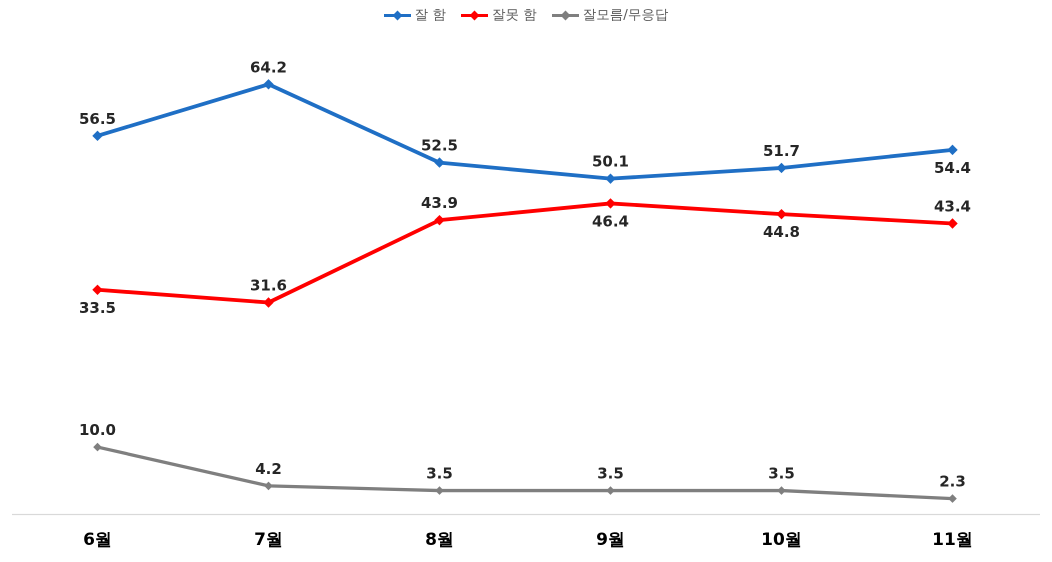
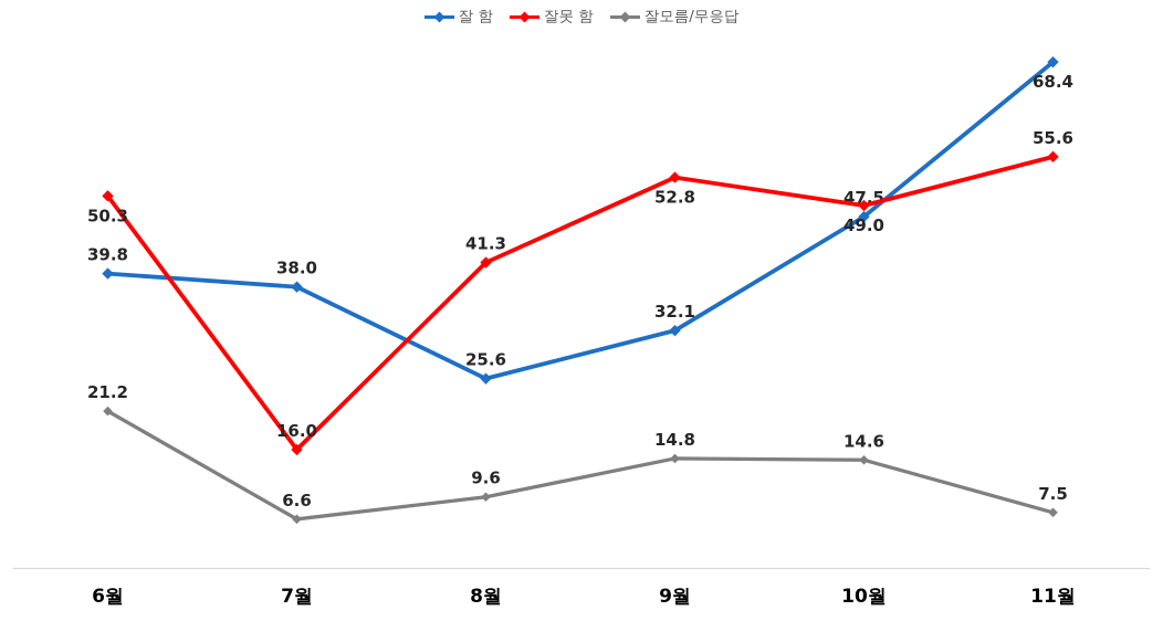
잘 함/6월: 56.5 -> 39.8
잘못 함/6월: 33.5 -> 50.3
잘모름/무응답/6월: 10.0 -> 21.2
잘 함/7월: 64.2 -> 38.0
잘못 함/7월: 31.6 -> 16.0
잘모름/무응답/7월: 4.2 -> 6.6
잘 함/8월: 52.5 -> 25.6
잘못 함/8월: 43.9 -> 41.3
잘모름/무응답/8월: 3.5 -> 9.6
잘 함/9월: 50.1 -> 32.1
잘못 함/9월: 46.4 -> 52.8
잘모름/무응답/9월: 3.5 -> 14.8
잘 함/10월: 51.7 -> 47.5
잘못 함/10월: 44.8 -> 49.0
잘모름/무응답/10월: 3.5 -> 14.6
잘 함/11월: 54.4 -> 68.4
잘못 함/11월: 43.4 -> 55.6
잘모름/무응답/11월: 2.3 -> 7.5
